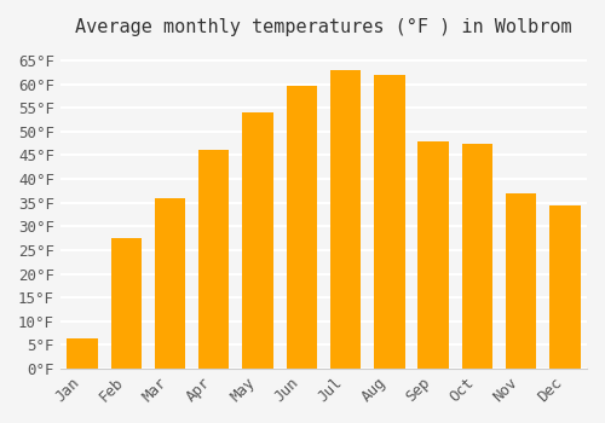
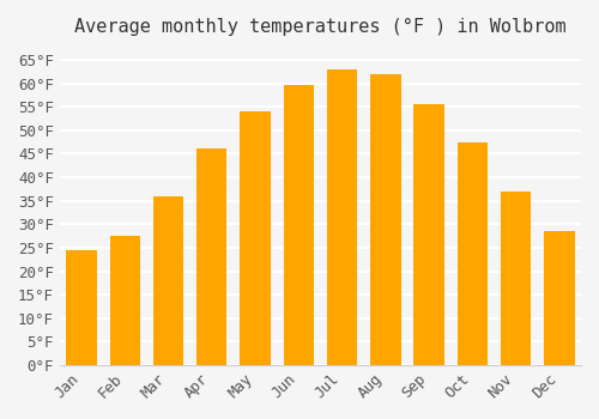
Jan: 6.5°F -> 24.5°F
Sep: 48.0°F -> 55.5°F
Dec: 34.5°F -> 28.5°F
